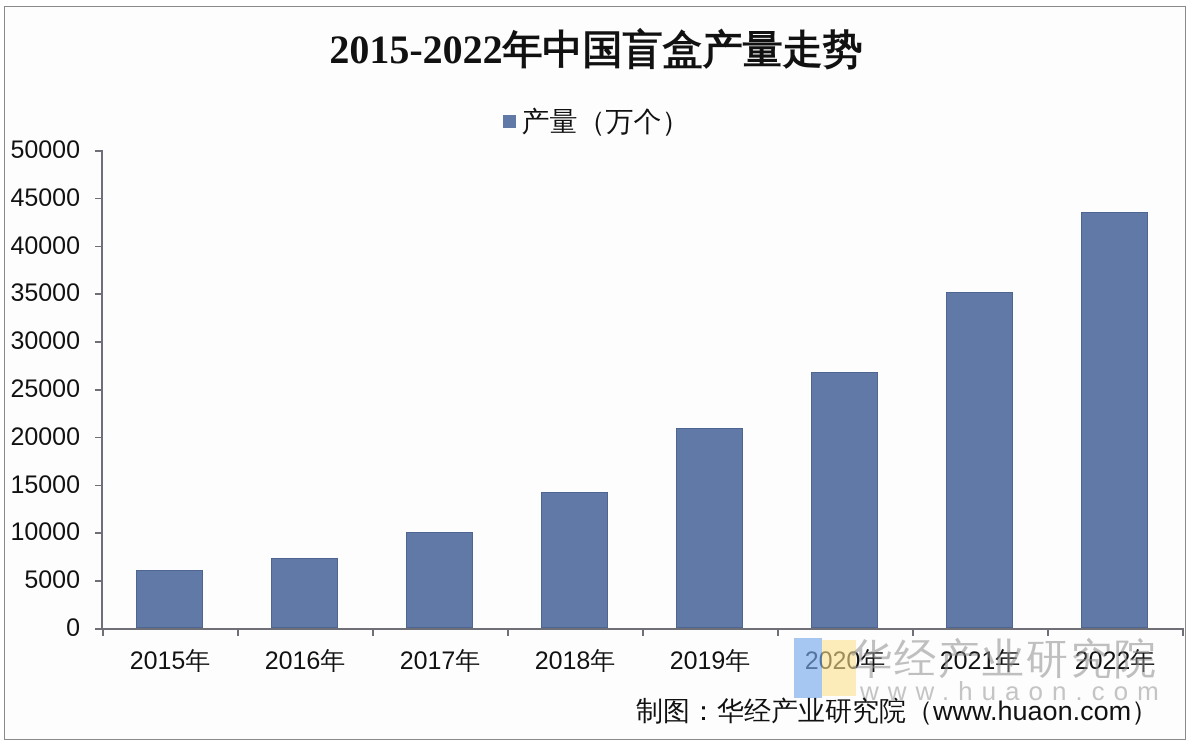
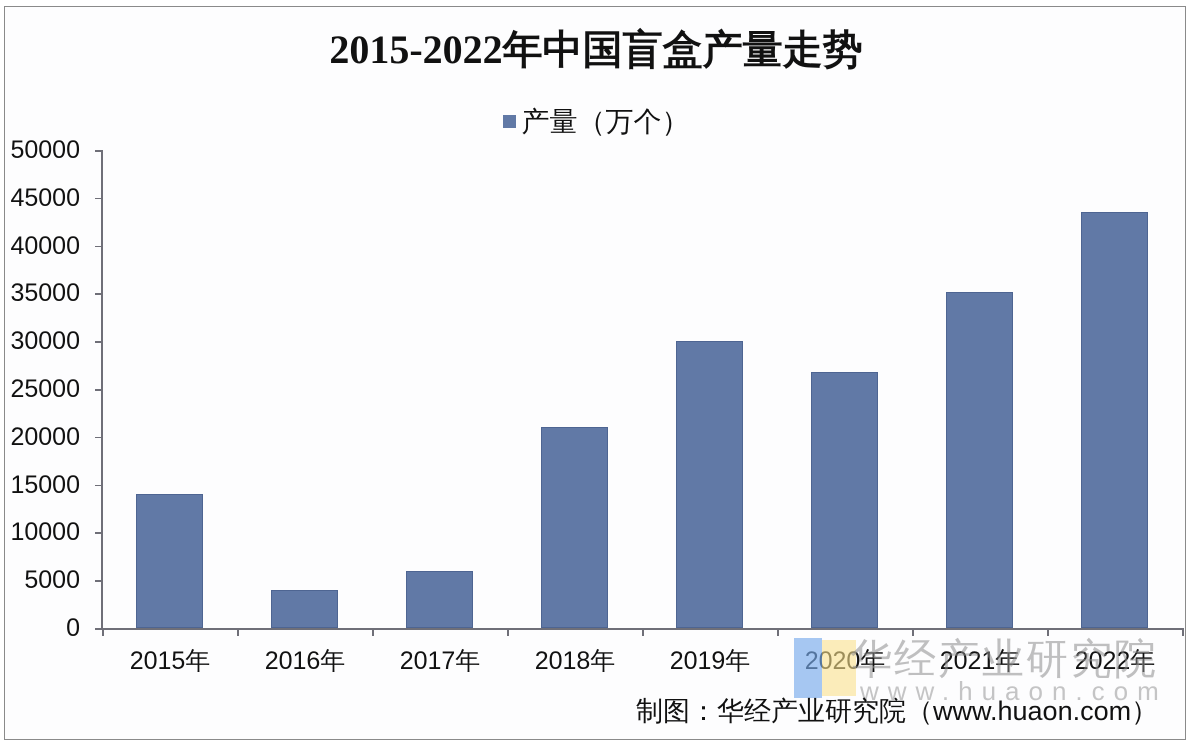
2015年: 6000 -> 14000
2016年: 7000 -> 4000
2017年: 10000 -> 6000
2018年: 14000 -> 21000
2019年: 21000 -> 30000
